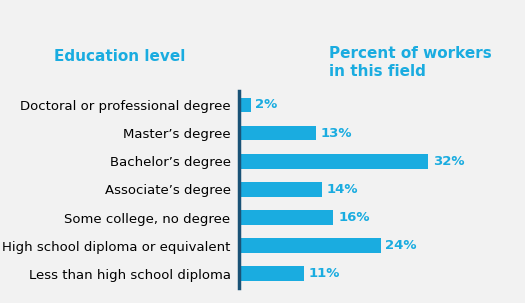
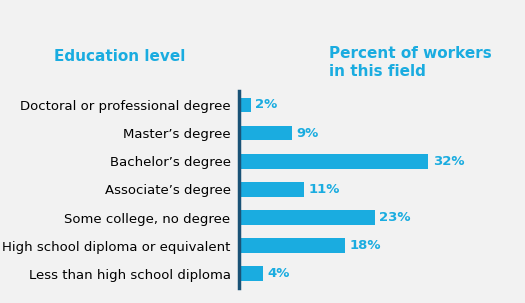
Master’s degree: 13% -> 9%
Associate’s degree: 14% -> 11%
Some college, no degree: 16% -> 23%
High school diploma or equivalent: 24% -> 18%
Less than high school diploma: 11% -> 4%
